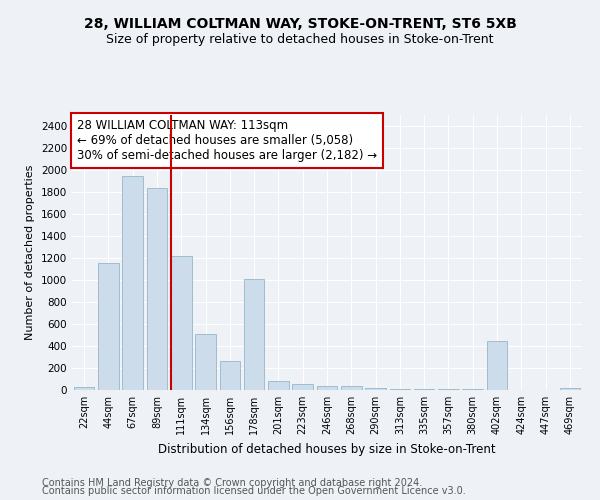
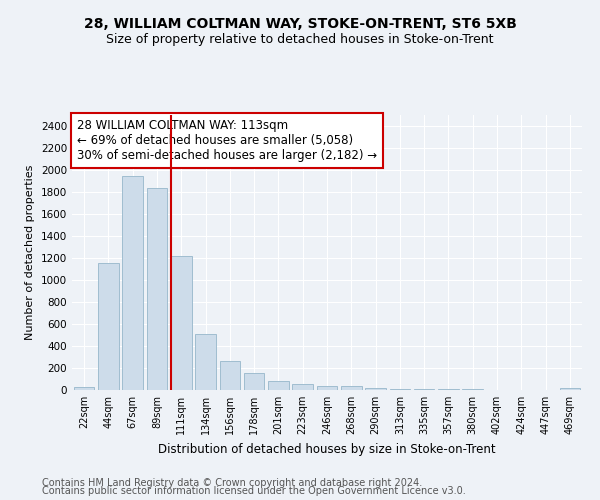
178sqm: 1010 -> 160
402sqm: 450 -> 0
